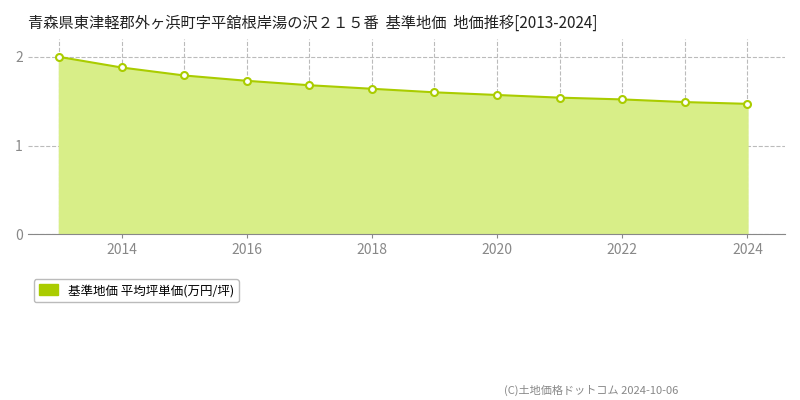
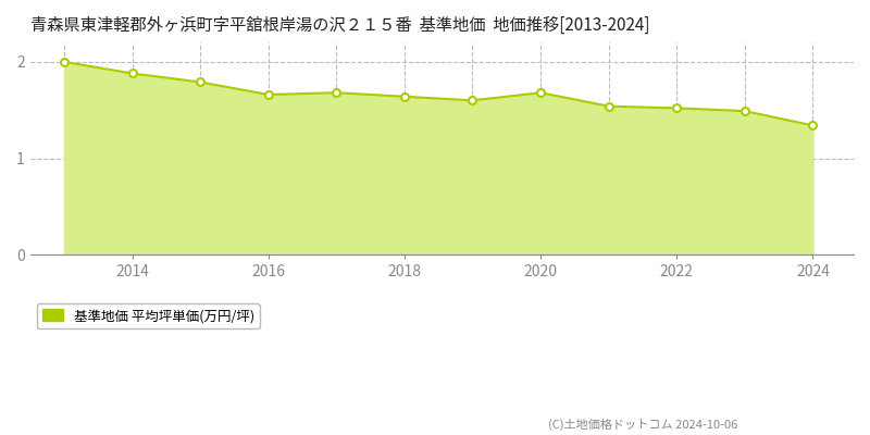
2016: 1.73 -> 1.66
2020: 1.57 -> 1.68
2024: 1.47 -> 1.34
